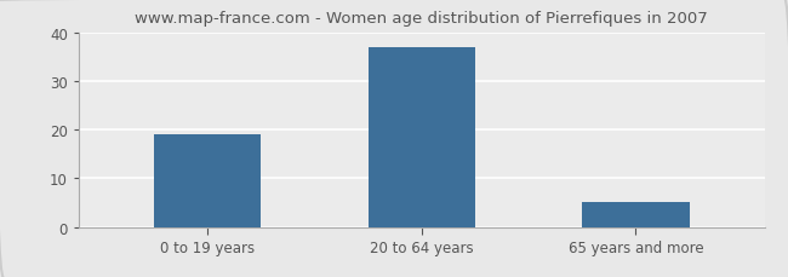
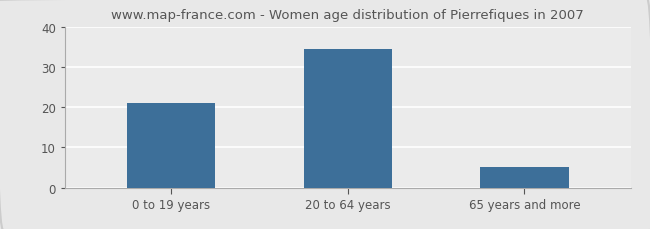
0 to 19 years: 19.0 -> 21.0
20 to 64 years: 37.0 -> 34.5
